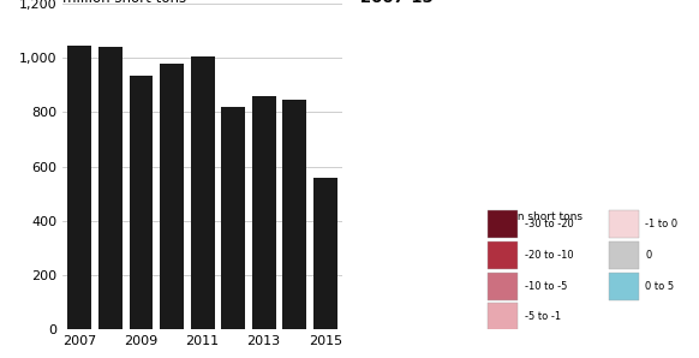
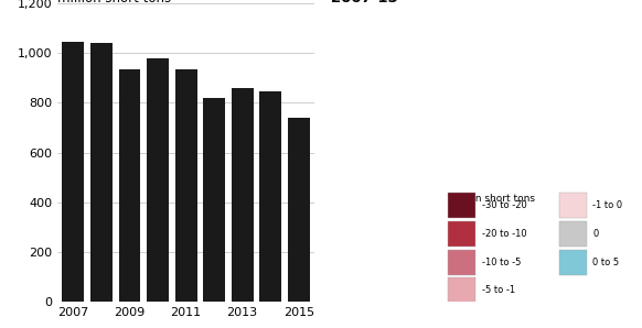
2011: 1,005 -> 933
2015: 560 -> 739
